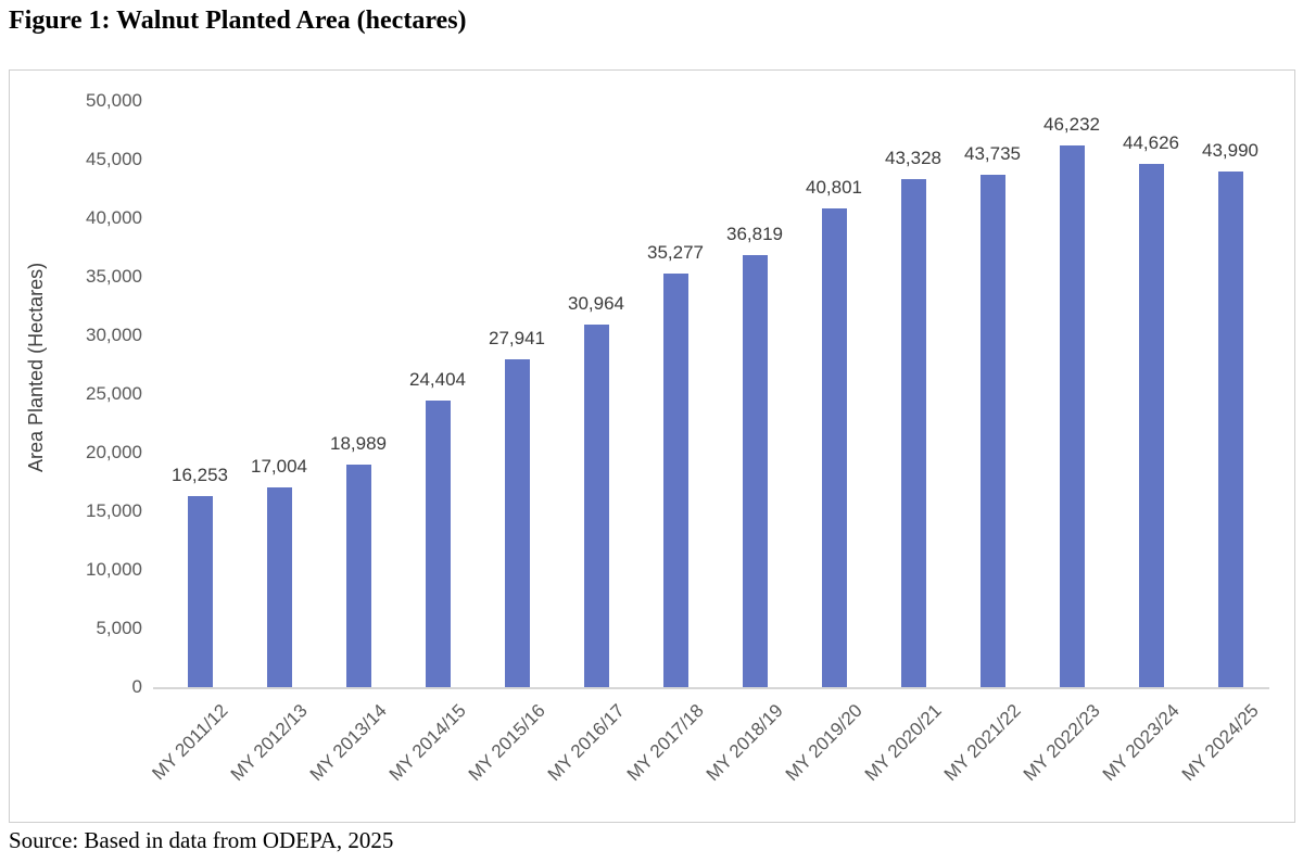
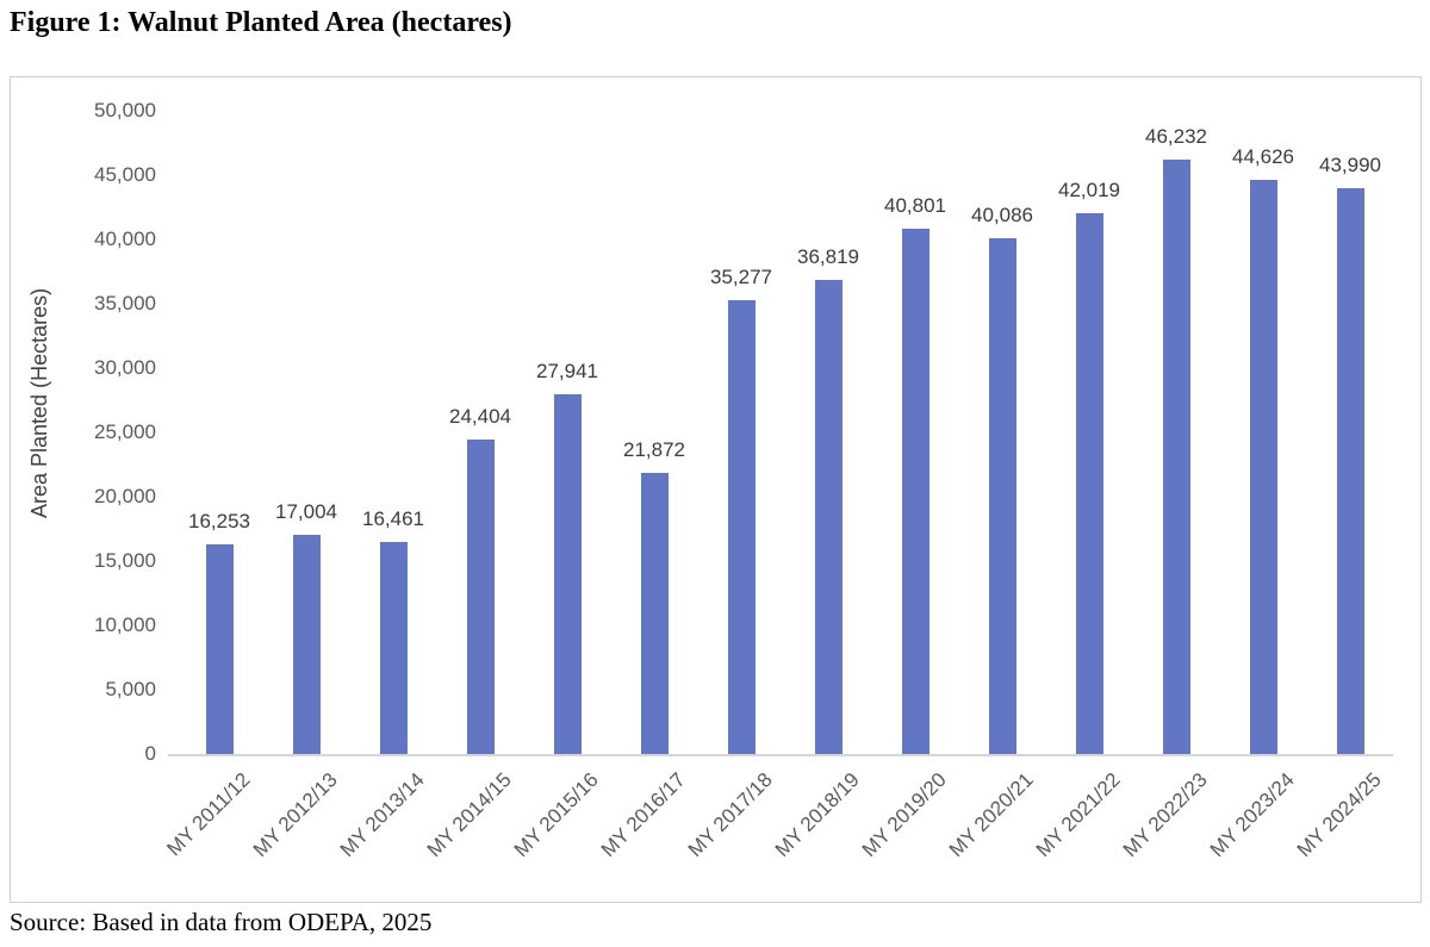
MY 2013/14: 18,989 -> 16,461
MY 2016/17: 30,964 -> 21,872
MY 2020/21: 43,328 -> 40,086
MY 2021/22: 43,735 -> 42,019
